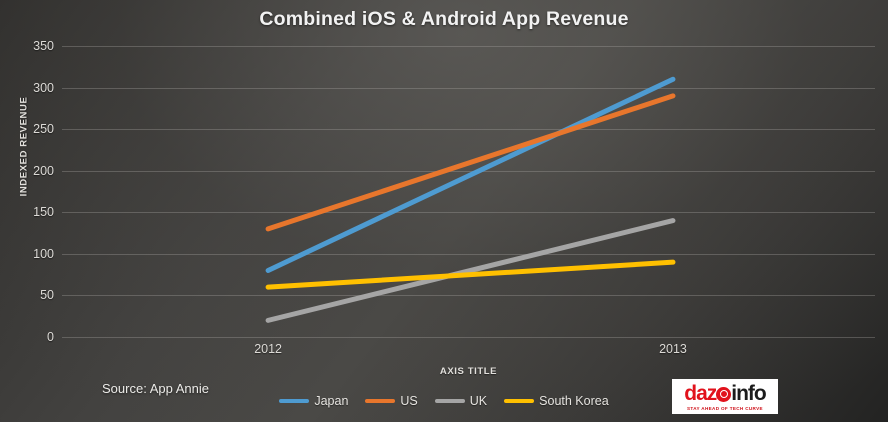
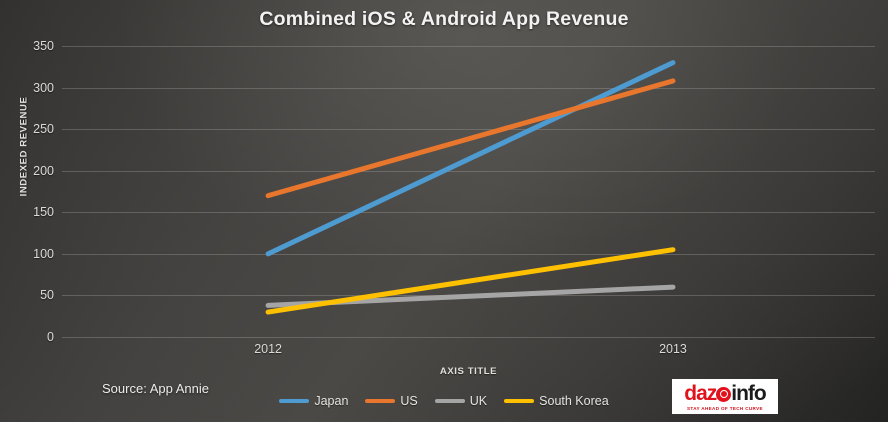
Japan/2012: 80 -> 100
US/2012: 130 -> 170
UK/2012: 20 -> 40
South Korea/2012: 60 -> 30
Japan/2013: 310 -> 330
US/2013: 290 -> 310
UK/2013: 140 -> 60
South Korea/2013: 90 -> 100
